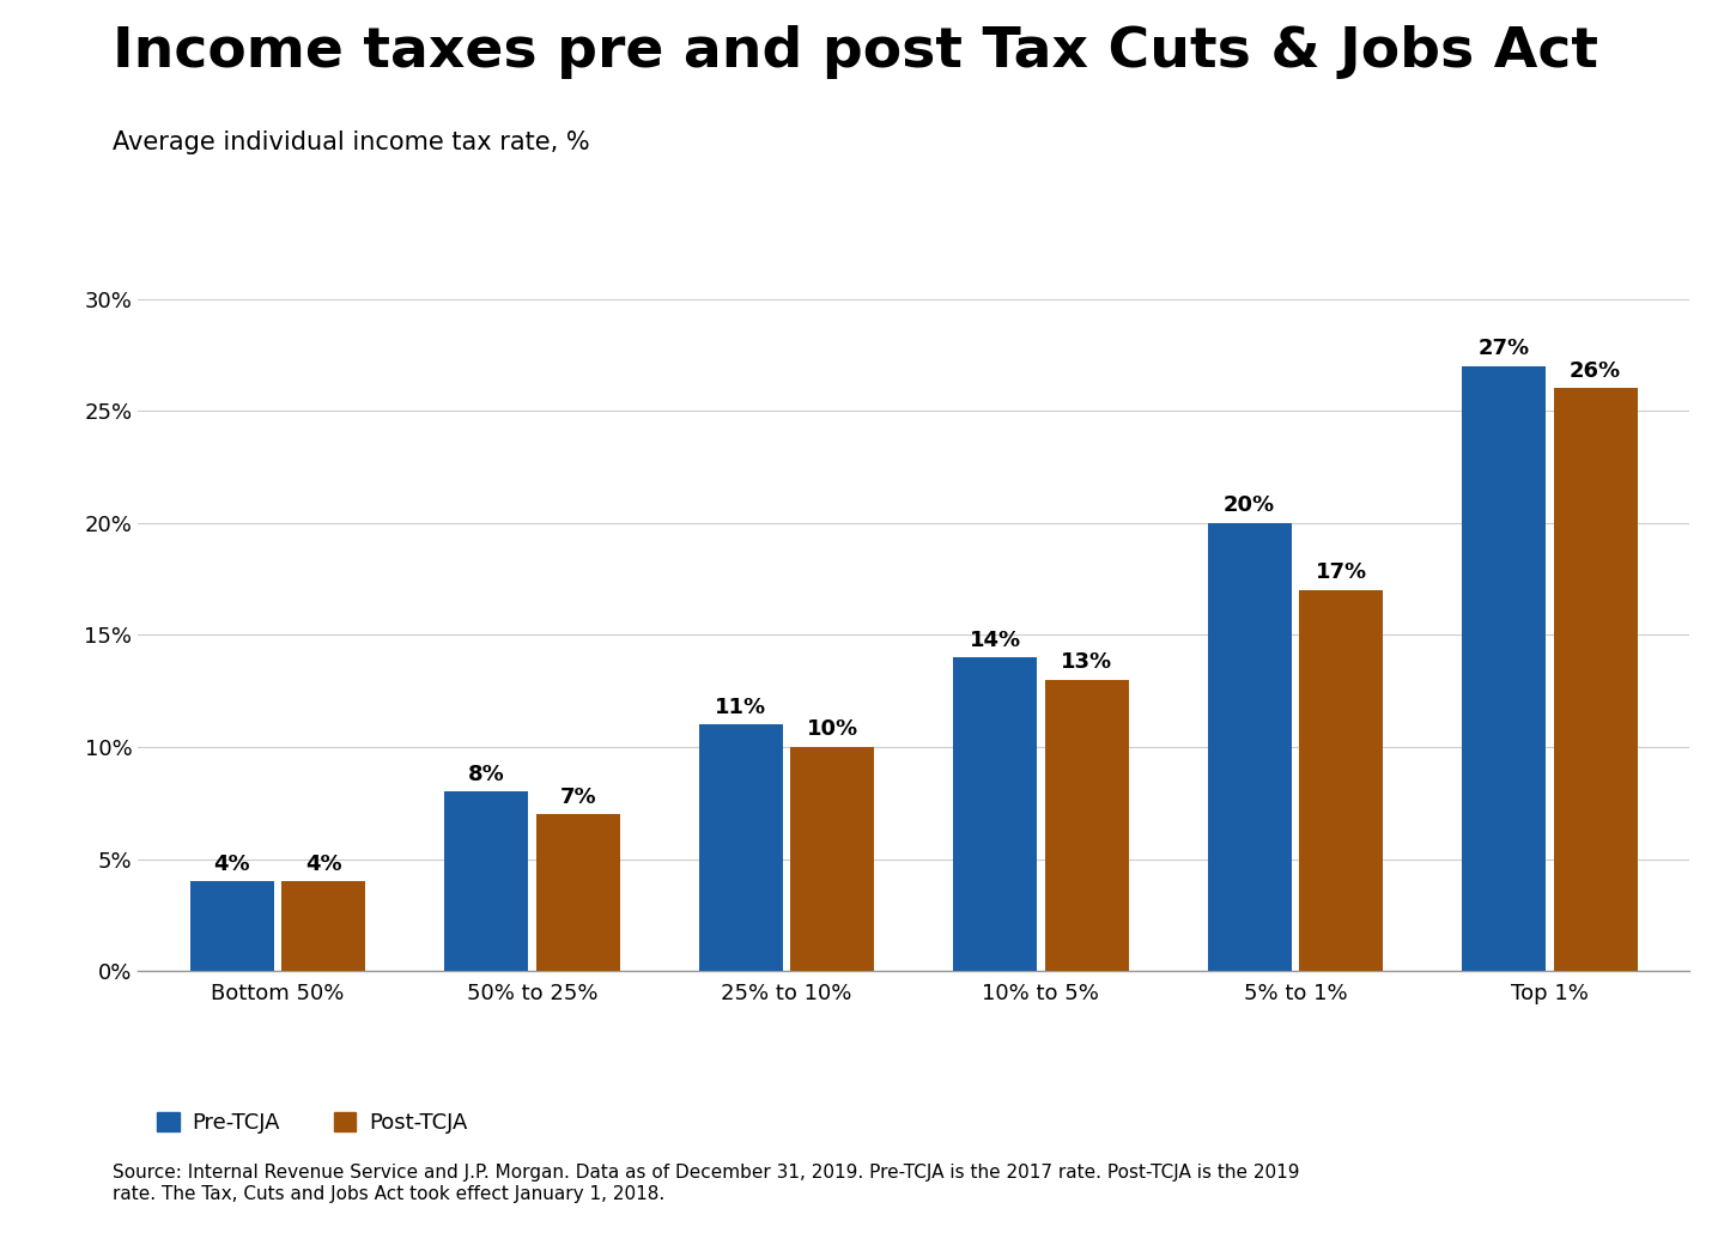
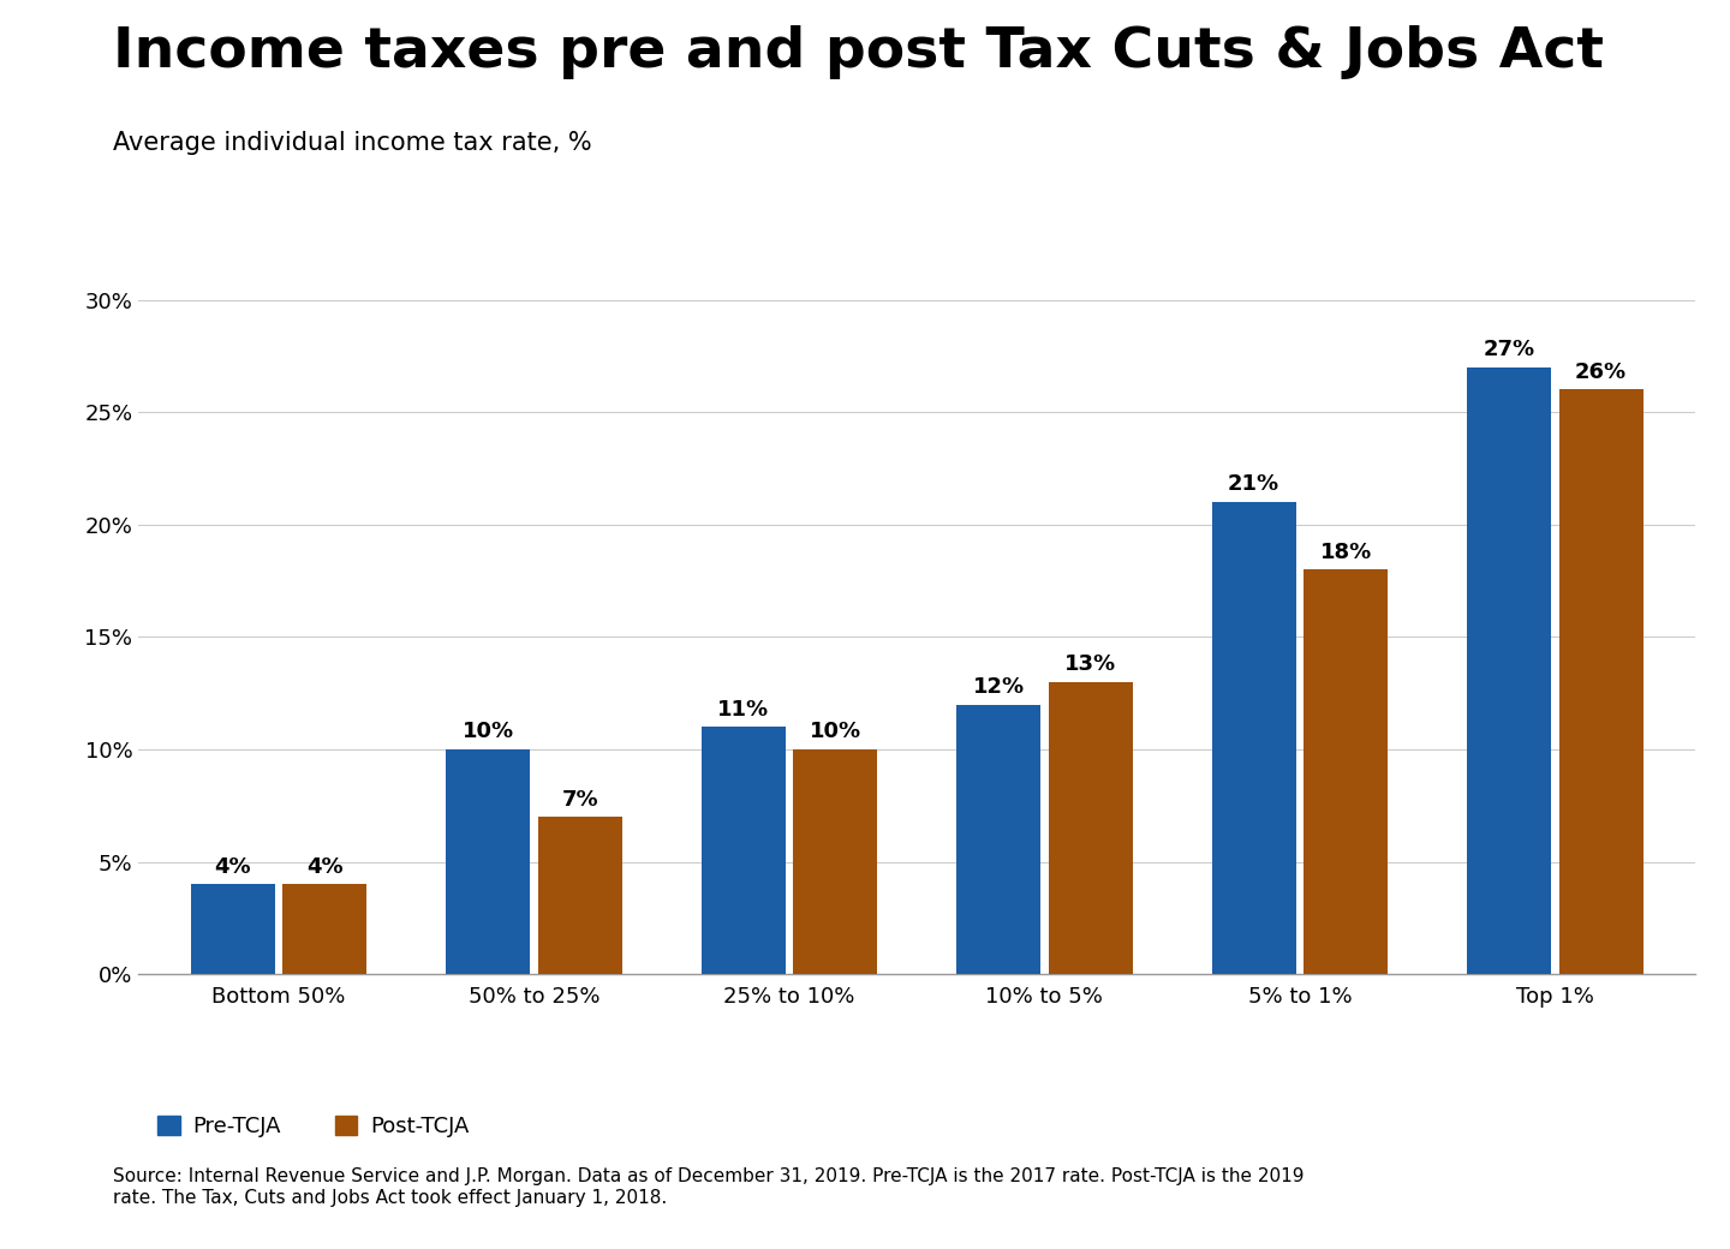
Pre-TCJA/50% to 25%: 8% -> 10%
Pre-TCJA/10% to 5%: 14% -> 12%
Pre-TCJA/5% to 1%: 20% -> 21%
Post-TCJA/5% to 1%: 17% -> 18%
